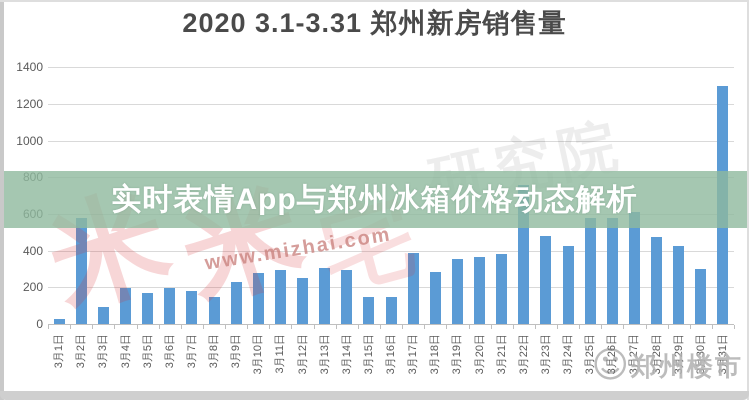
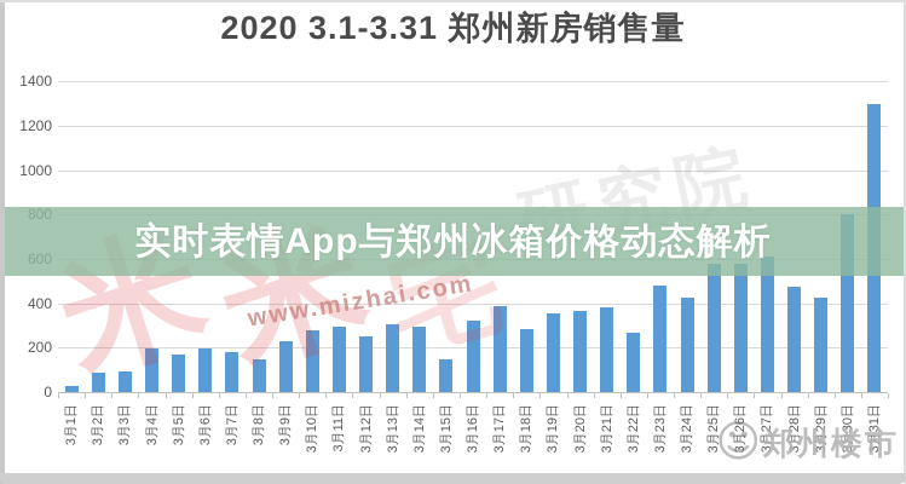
3月2日: 580 -> 80
3月16日: 150 -> 320
3月22日: 760 -> 260
3月30日: 300 -> 800
